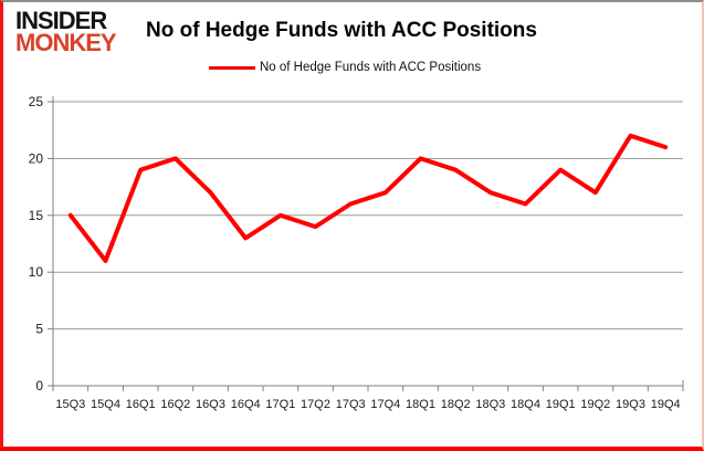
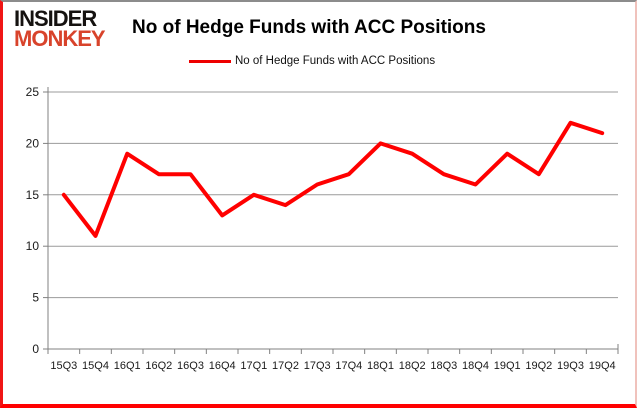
16Q2: 20 -> 17
